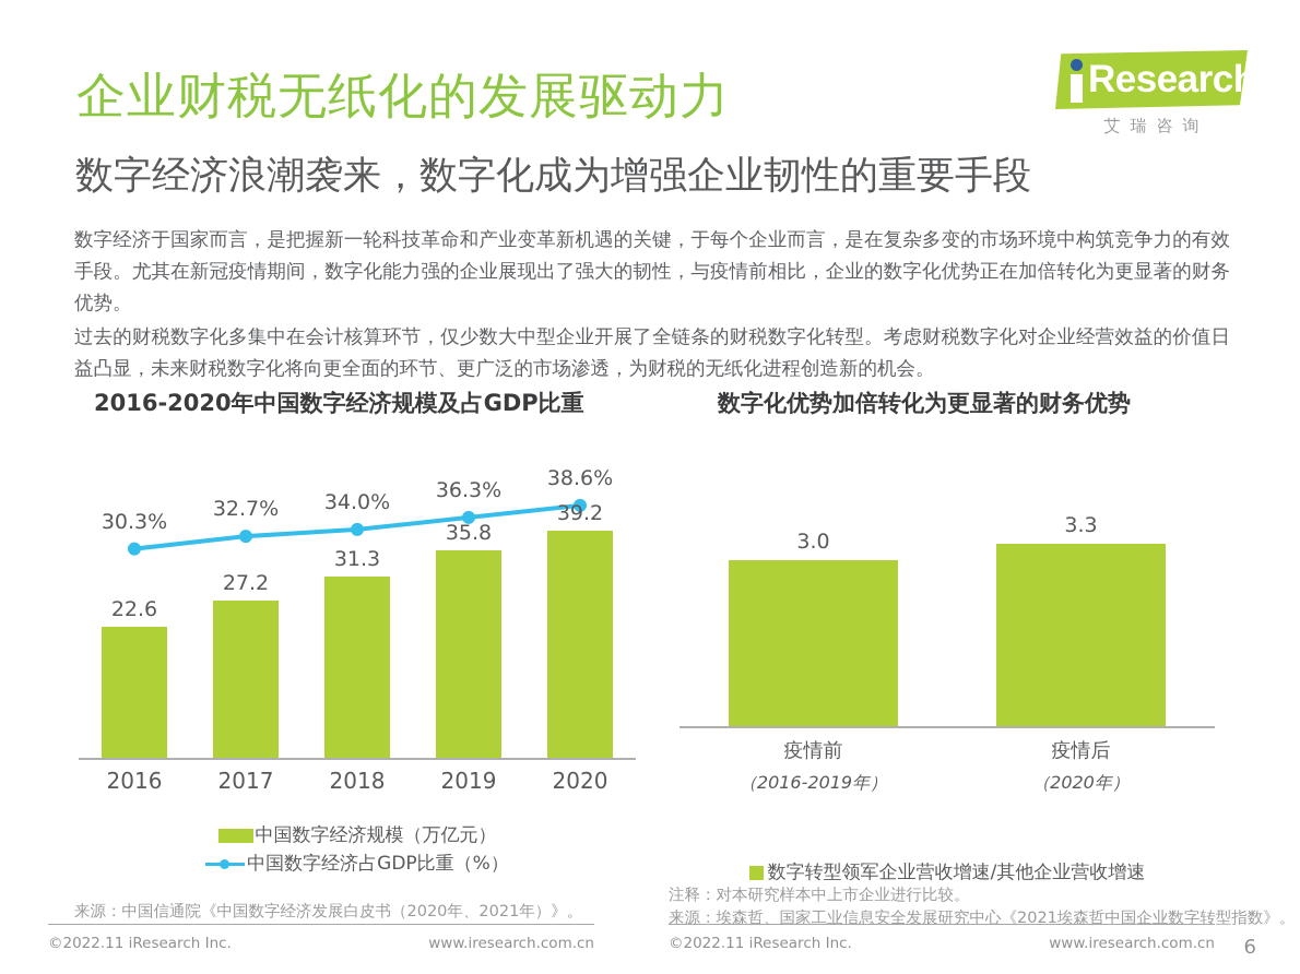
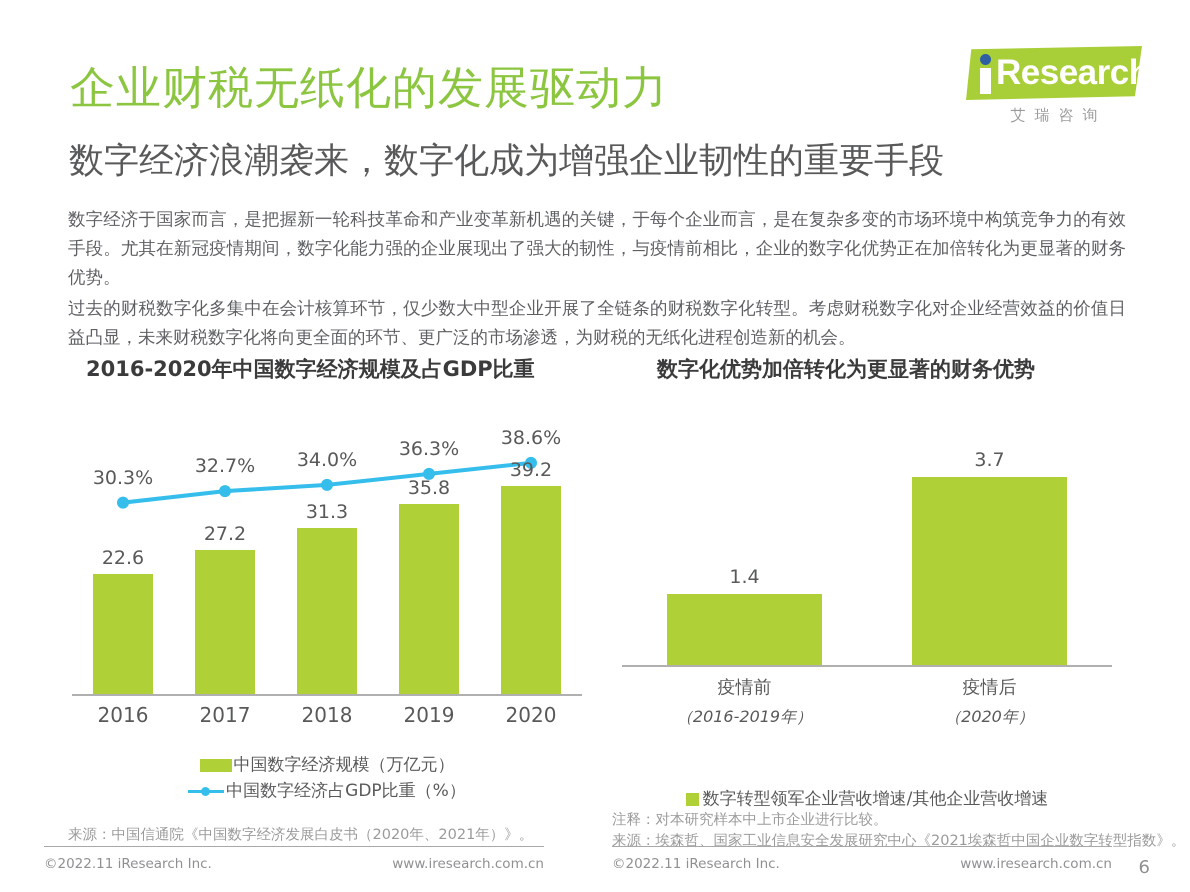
数字化优势加倍转化为更显著的财务优势/疫情前: 3.0 -> 1.4
数字化优势加倍转化为更显著的财务优势/疫情后: 3.3 -> 3.7
